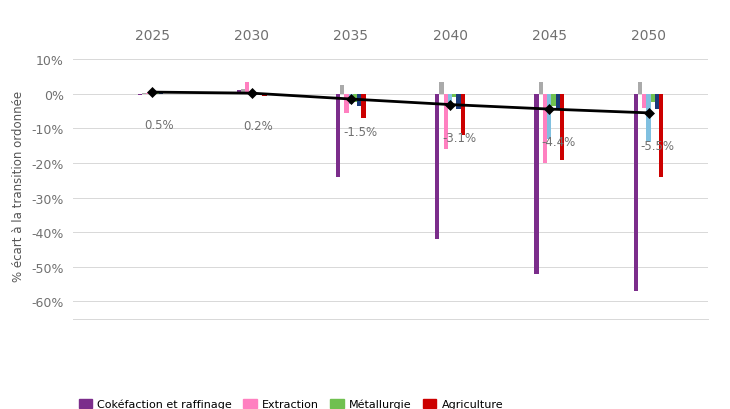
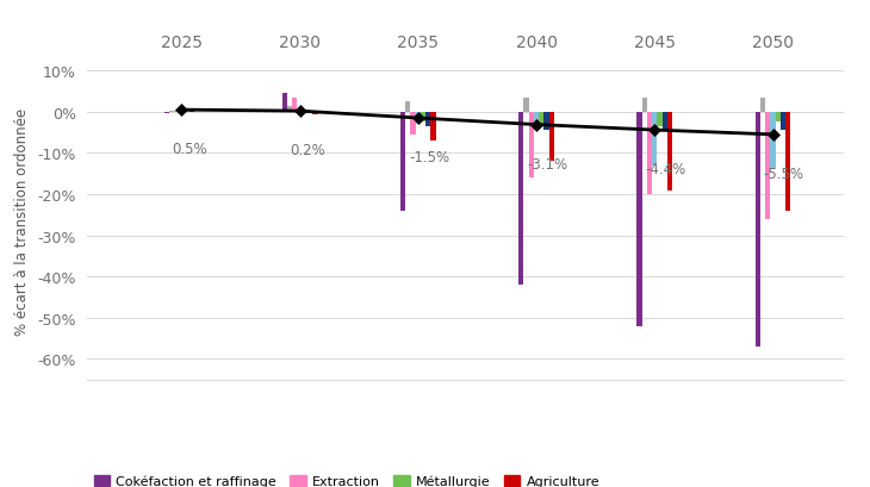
Cokéfaction et raffinage/2030: 1.0% -> 4.5%
Métallurgie/2040: -1.0% -> -3.5%
Extraction/2050: -4.0% -> -26.0%
